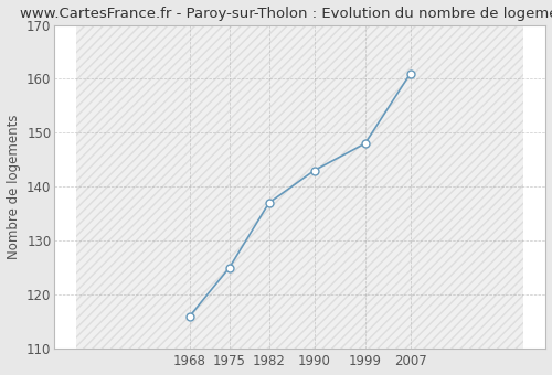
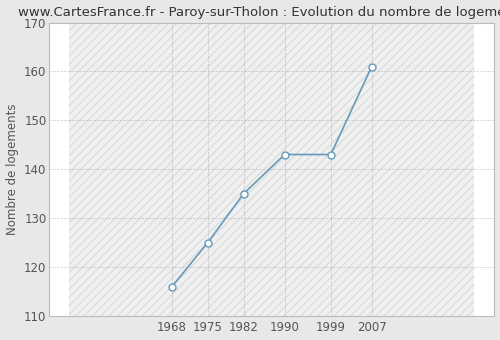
1982: 137 -> 135
1999: 148 -> 143
